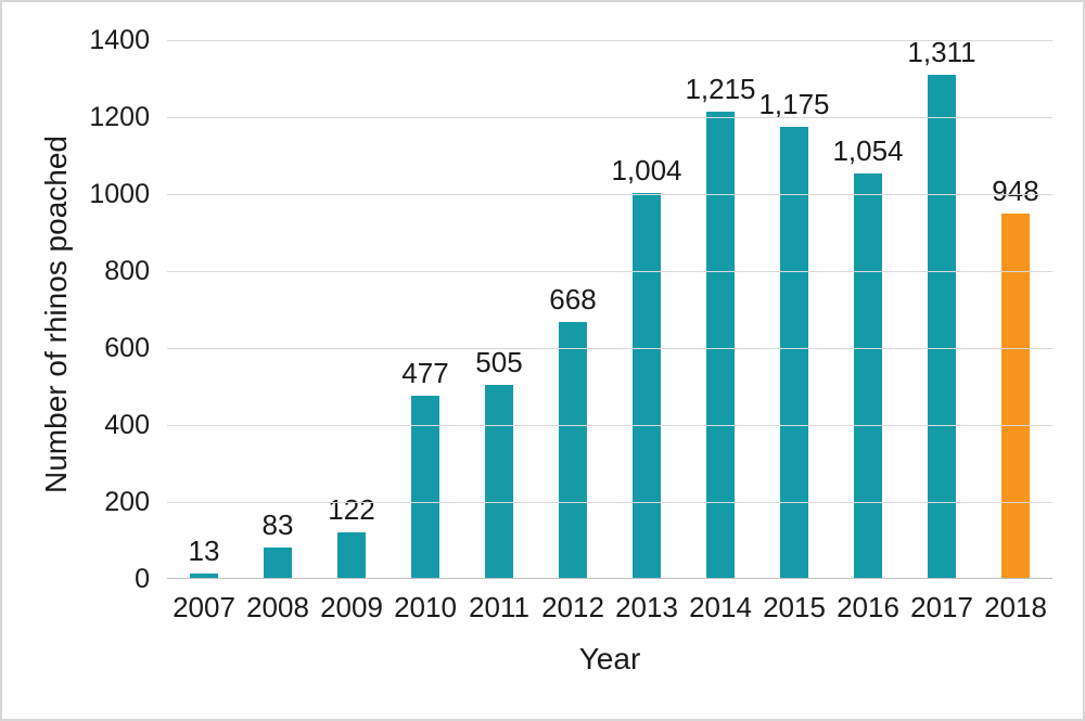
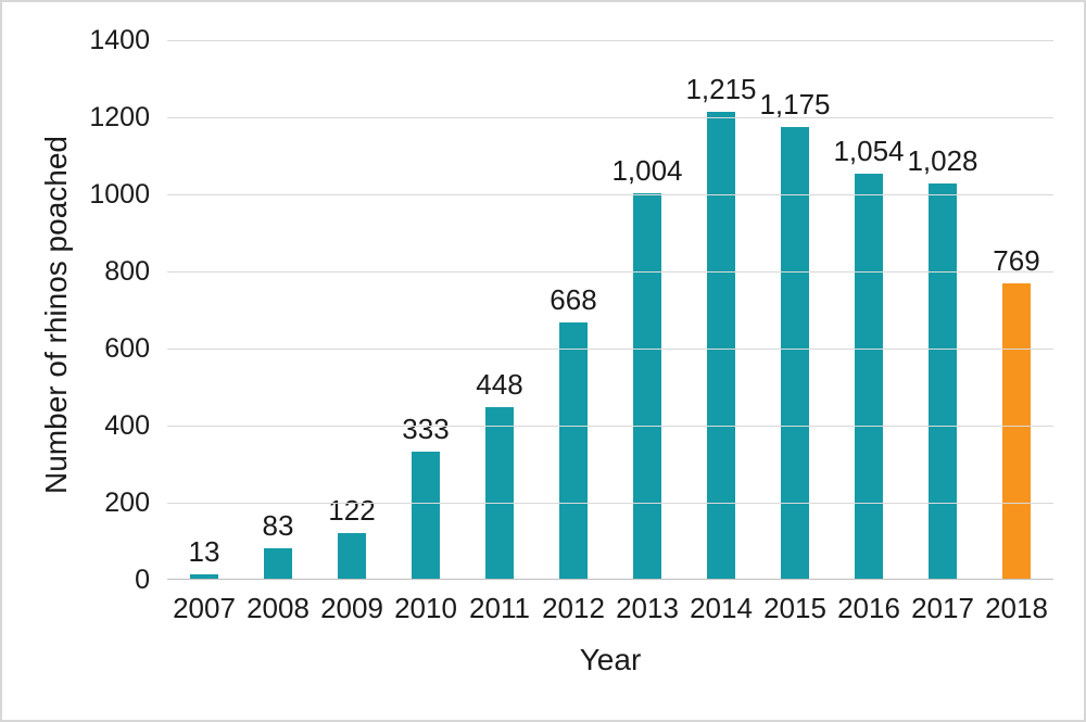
2010: 477 -> 333
2011: 505 -> 448
2017: 1,311 -> 1,028
2018: 948 -> 769
